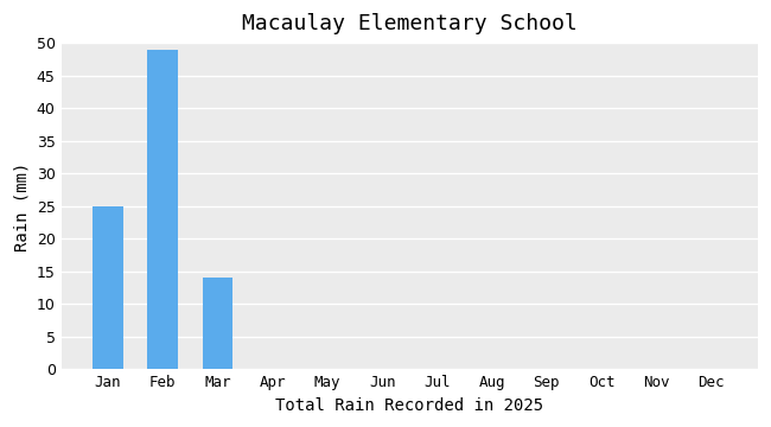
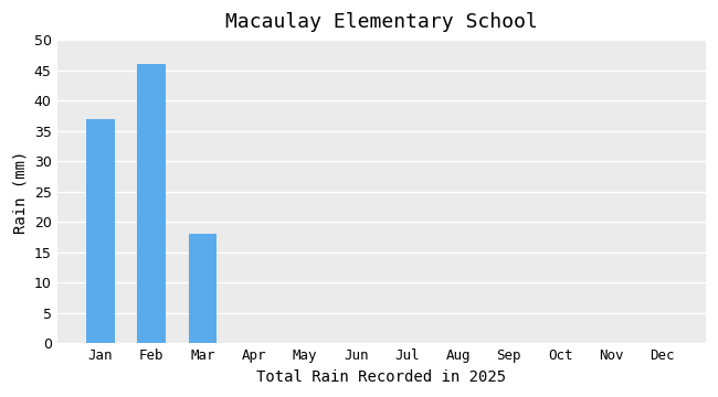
Jan: 25 -> 37
Feb: 49 -> 46
Mar: 14 -> 18
